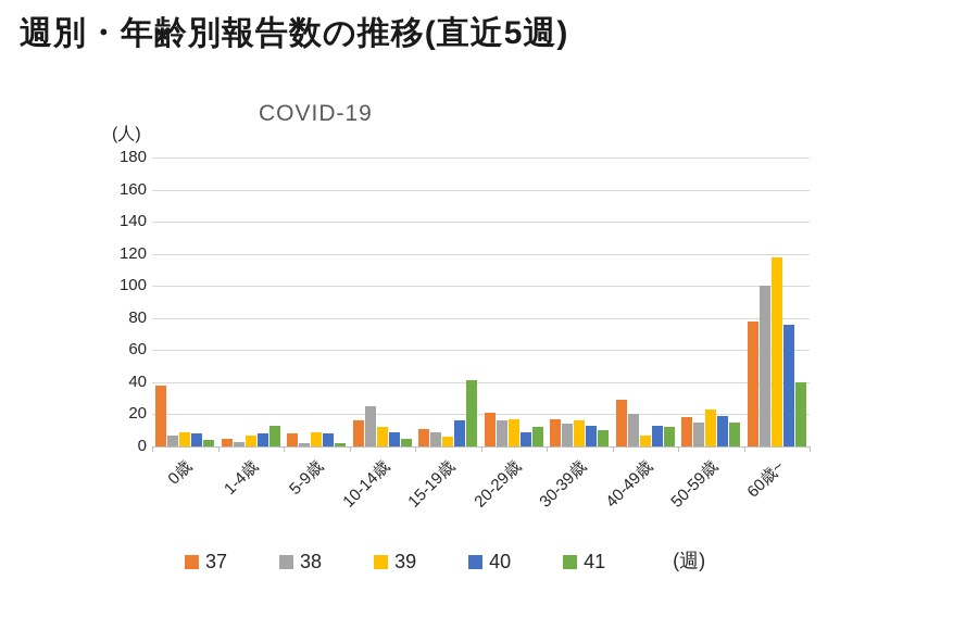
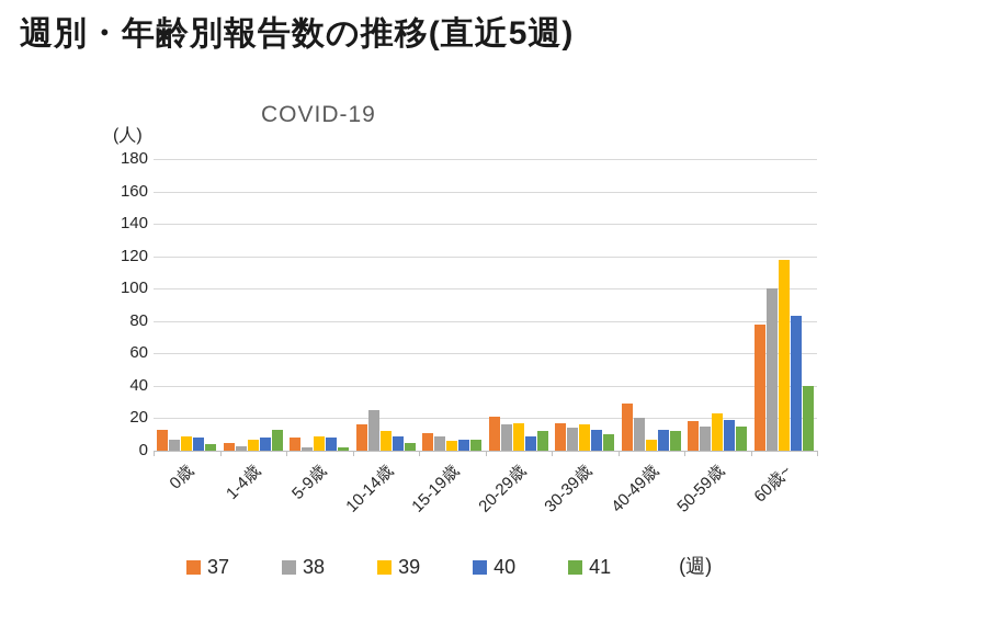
37/0歳: 38 -> 13
40/15-19歳: 16 -> 7
41/15-19歳: 41 -> 7
40/60歳~: 76 -> 83
